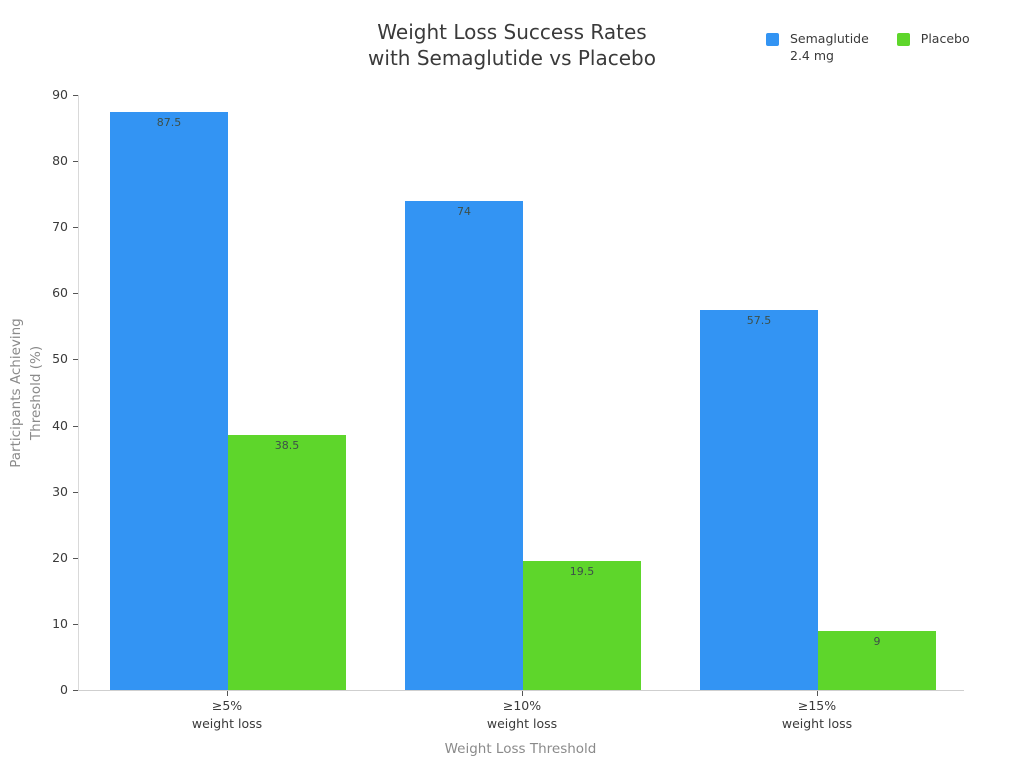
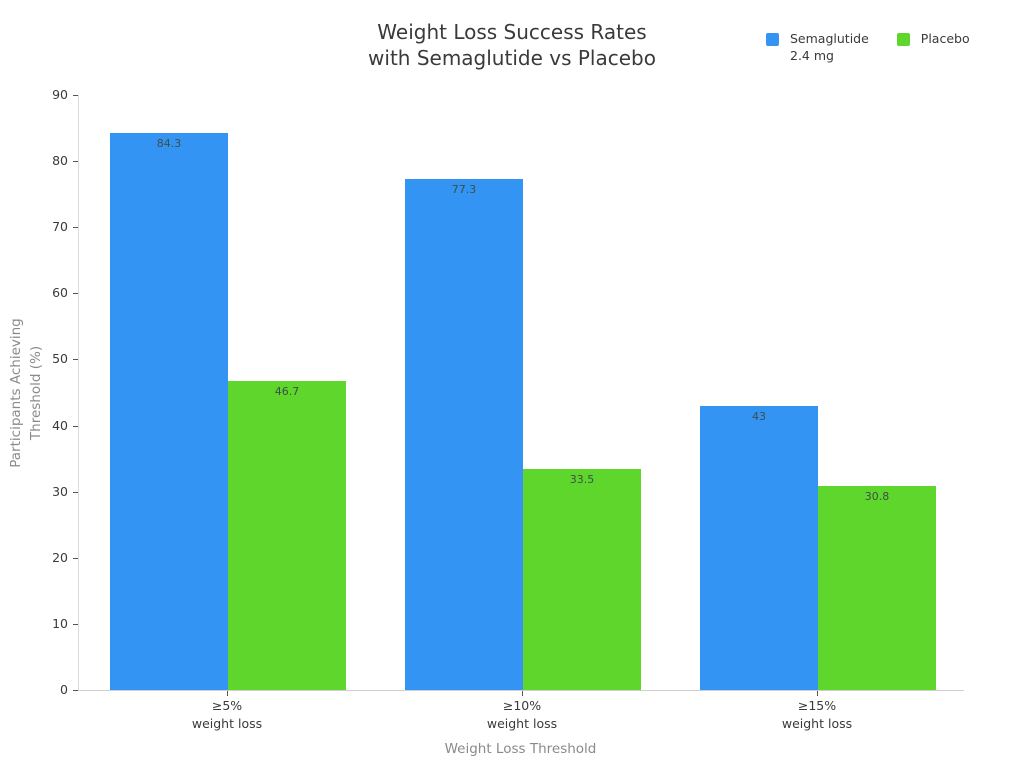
Semaglutide 2.4 mg/≥5% weight loss: 87.5 -> 84.3
Placebo/≥5% weight loss: 38.5 -> 46.7
Semaglutide 2.4 mg/≥10% weight loss: 74 -> 77.3
Placebo/≥10% weight loss: 19.5 -> 33.5
Semaglutide 2.4 mg/≥15% weight loss: 57.5 -> 43
Placebo/≥15% weight loss: 9 -> 30.8
